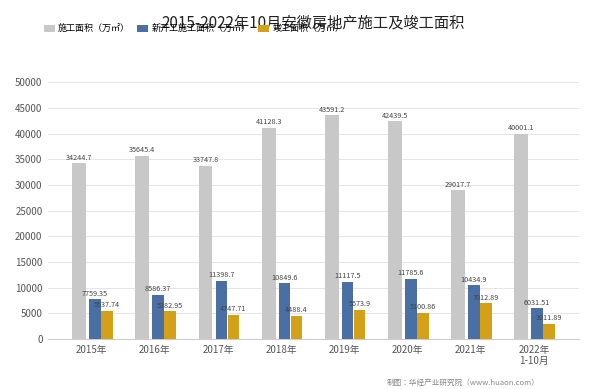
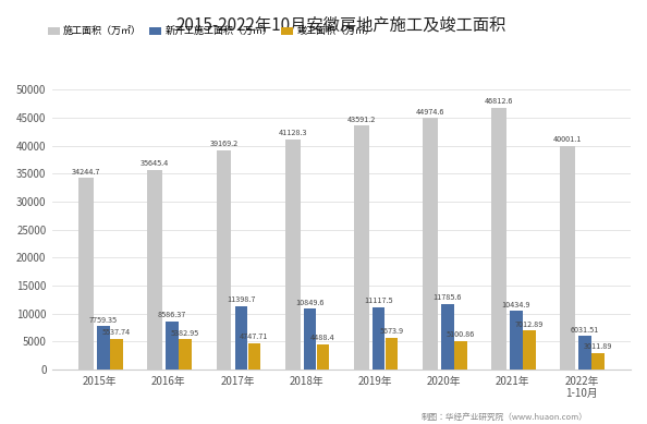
施工面积（万㎡）/2017年: 33747.8 -> 39169.2
施工面积（万㎡）/2020年: 42439.5 -> 44974.6
施工面积（万㎡）/2021年: 29017.7 -> 46812.6
